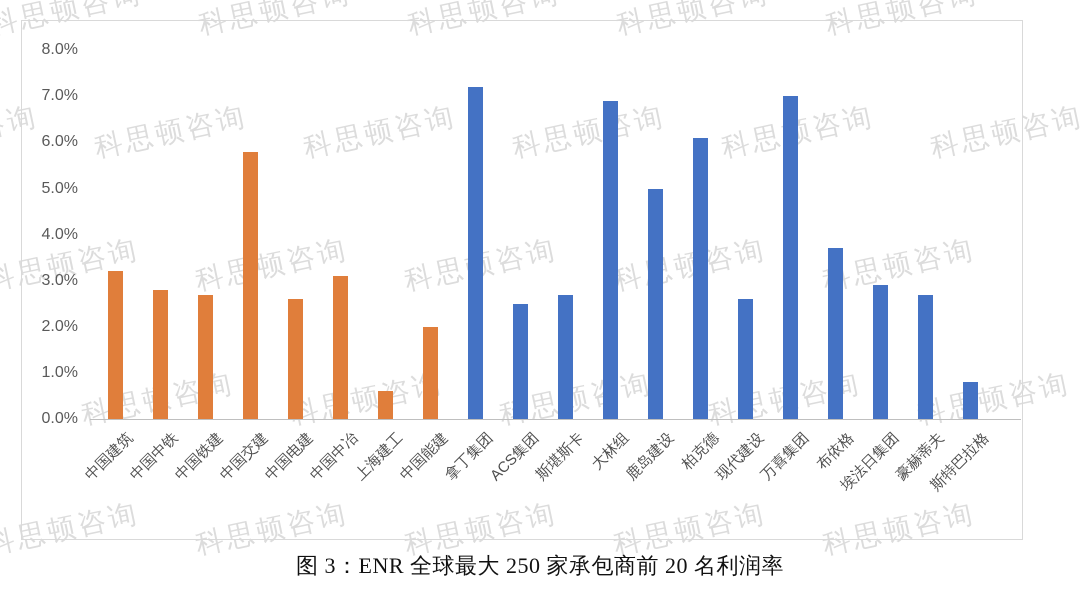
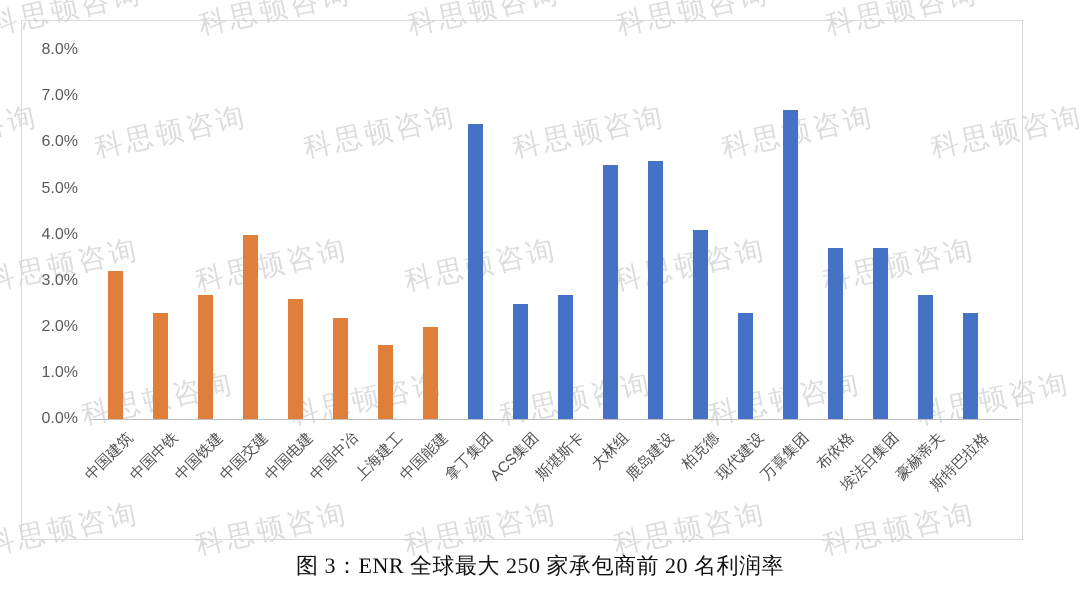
中国中铁: 2.8% -> 2.3%
中国交建: 5.8% -> 4.0%
中国中冶: 3.1% -> 2.2%
上海建工: 0.6% -> 1.6%
拿丁集团: 7.2% -> 6.4%
大林组: 6.9% -> 5.5%
鹿岛建设: 5.0% -> 5.6%
柏克德: 6.1% -> 4.1%
现代建设: 2.6% -> 2.3%
万喜集团: 7.0% -> 6.7%
埃法日集团: 2.9% -> 3.7%
斯特巴拉格: 0.8% -> 2.3%
